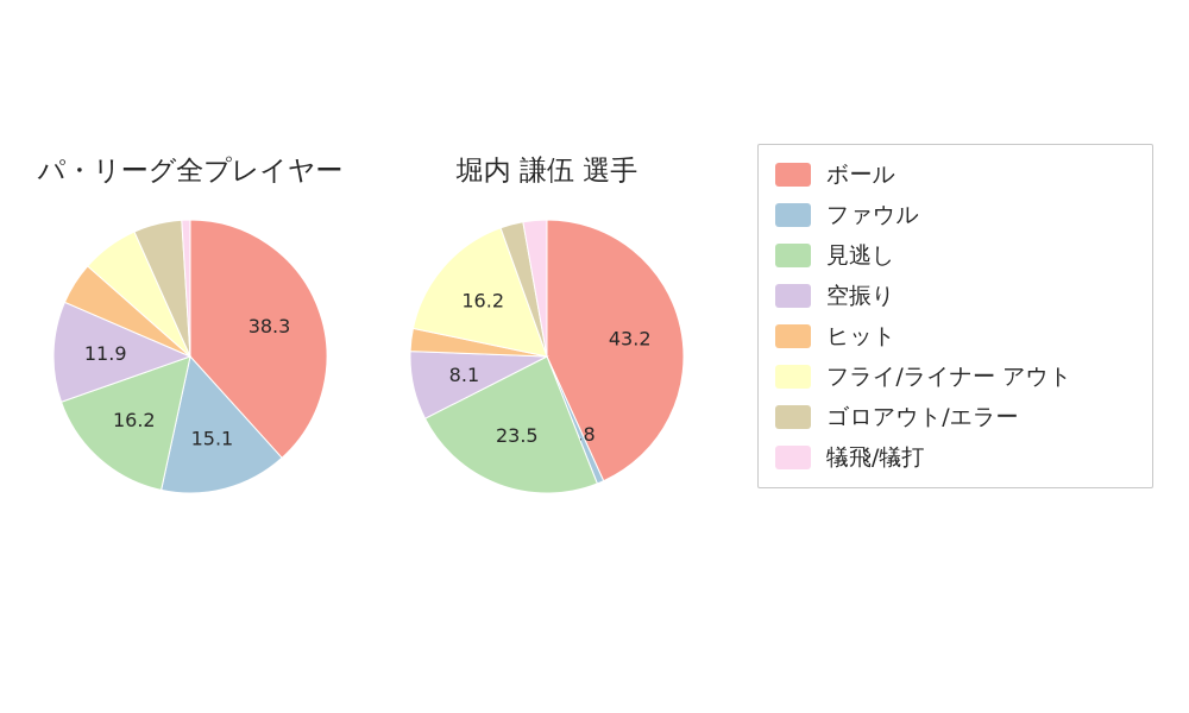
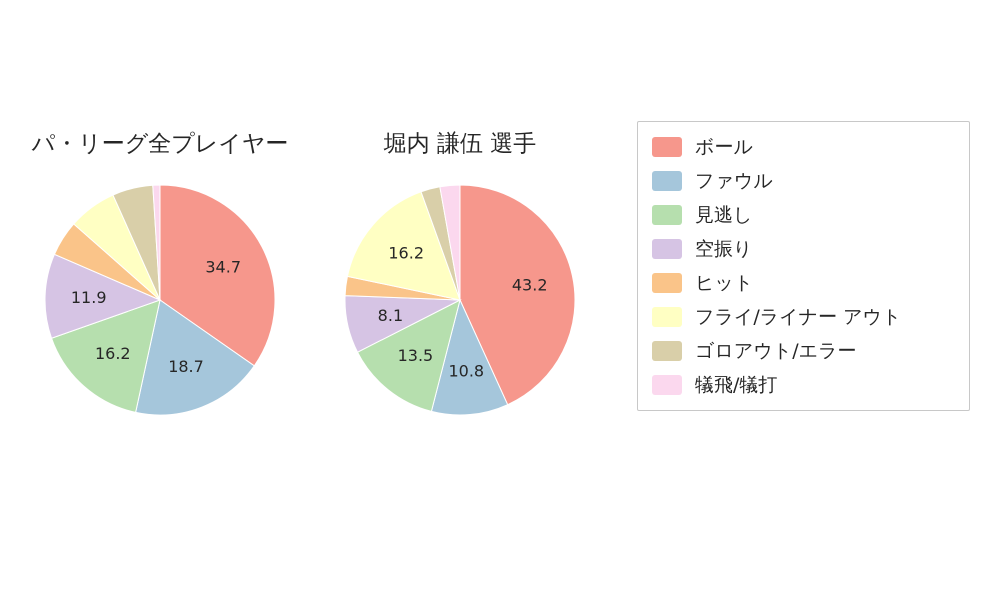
パ・リーグ全プレイヤー/ボール: 38.3 -> 34.7
パ・リーグ全プレイヤー/ファウル: 15.1 -> 18.7
堀内 謙伍 選手/ファウル: 0.8 -> 10.8
堀内 謙伍 選手/見逃し: 23.5 -> 13.5
